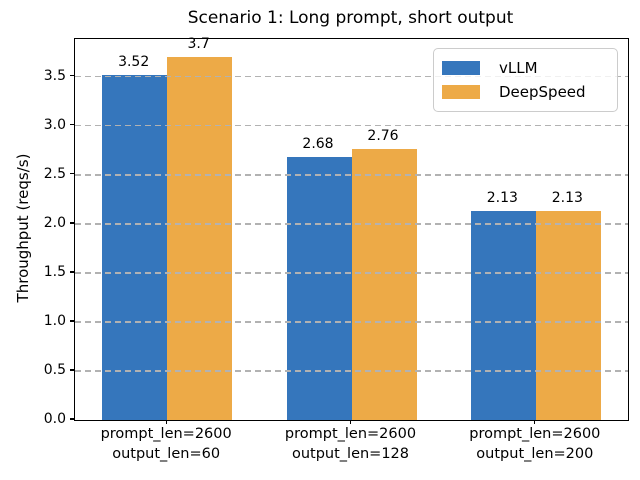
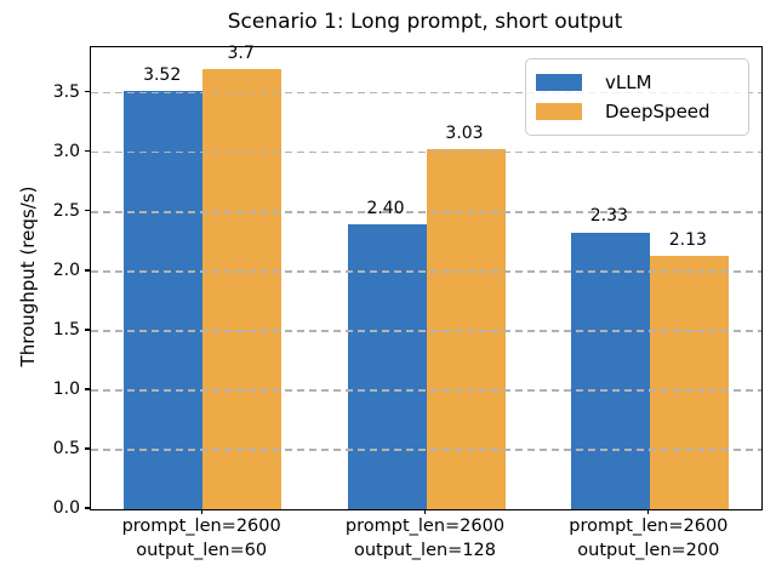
vLLM/prompt_len=2600 output_len=128: 2.68 -> 2.40
DeepSpeed/prompt_len=2600 output_len=128: 2.76 -> 3.03
vLLM/prompt_len=2600 output_len=200: 2.13 -> 2.33
